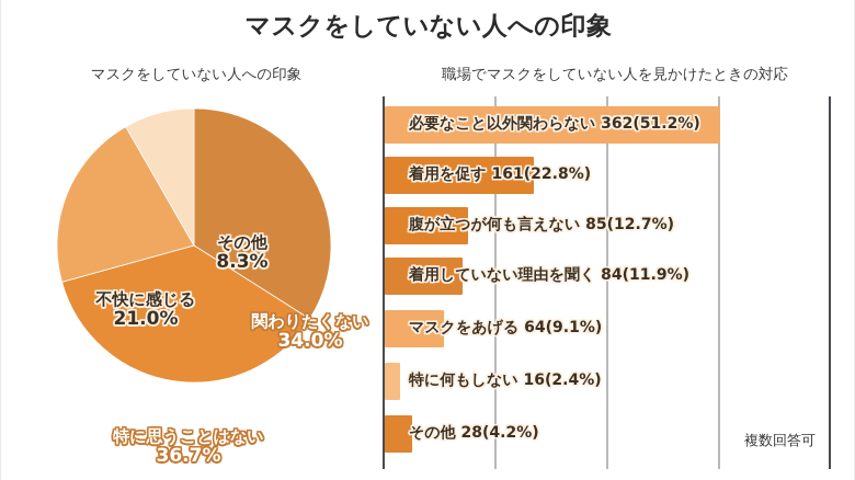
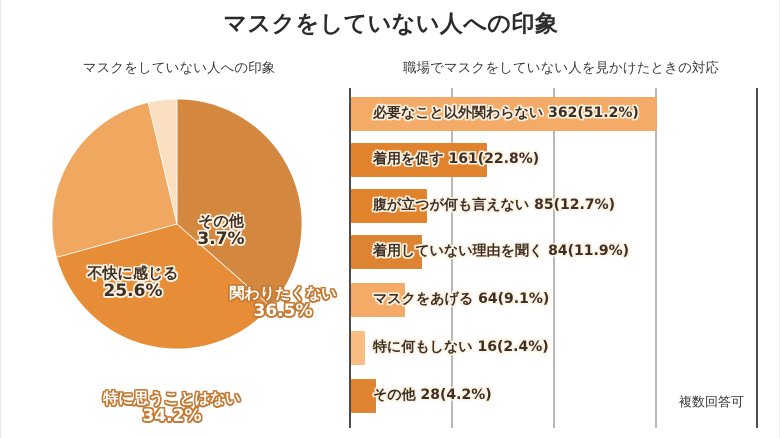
マスクをしていない人への印象/関わりたくない: 34.0% -> 36.5%
マスクをしていない人への印象/特に思うことはない: 36.7% -> 34.2%
マスクをしていない人への印象/不快に感じる: 21.0% -> 25.6%
マスクをしていない人への印象/その他: 8.3% -> 3.7%
